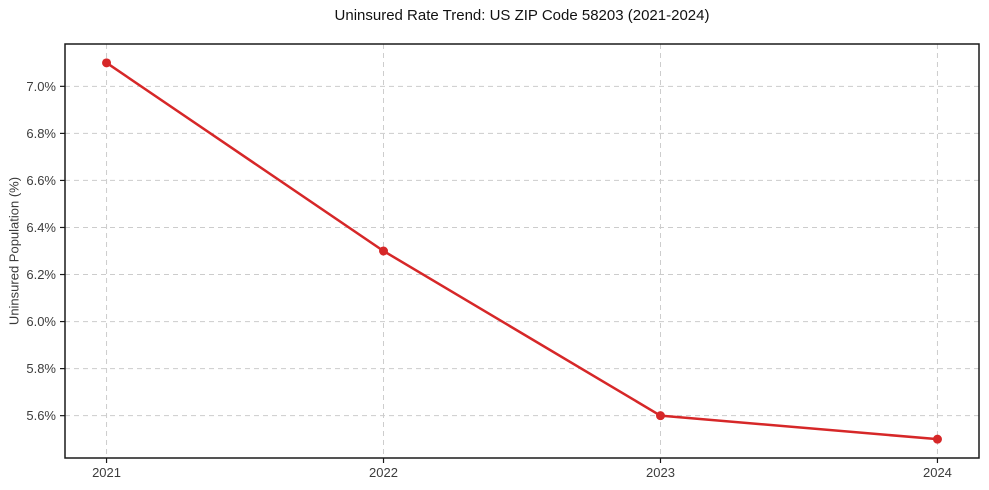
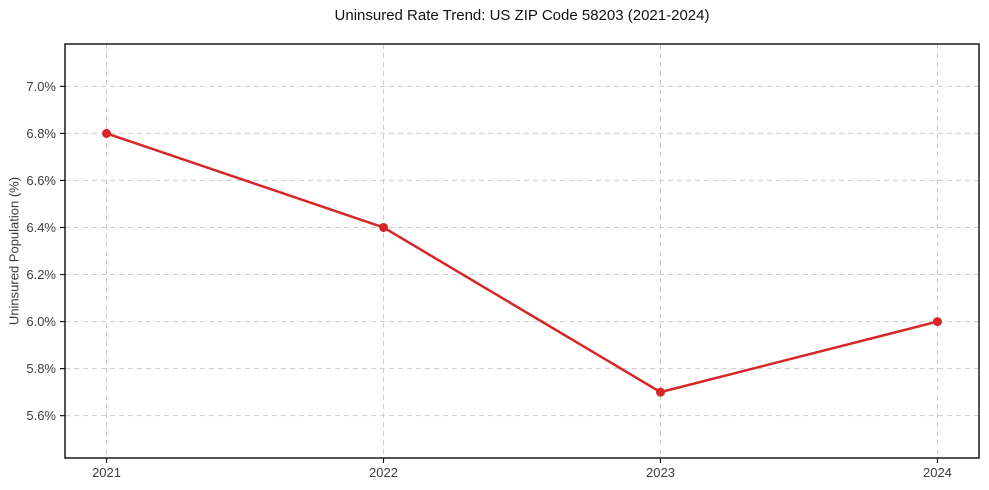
2021: 7.1% -> 6.8%
2022: 6.3% -> 6.4%
2023: 5.6% -> 5.7%
2024: 5.5% -> 6.0%
